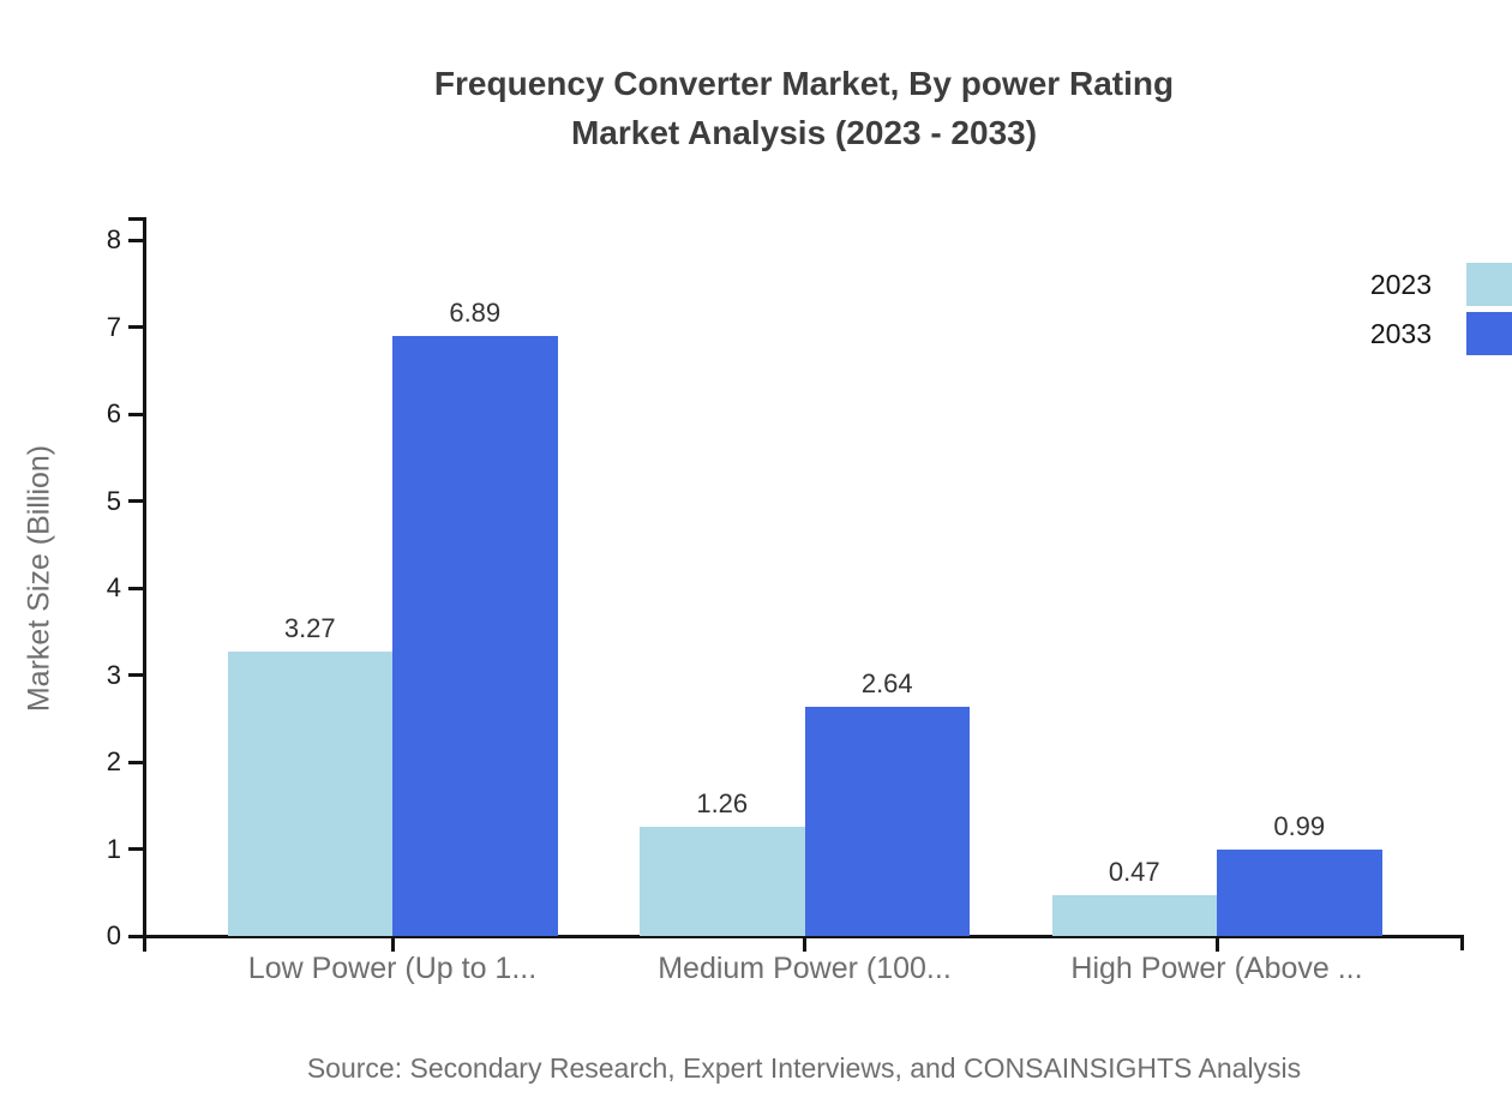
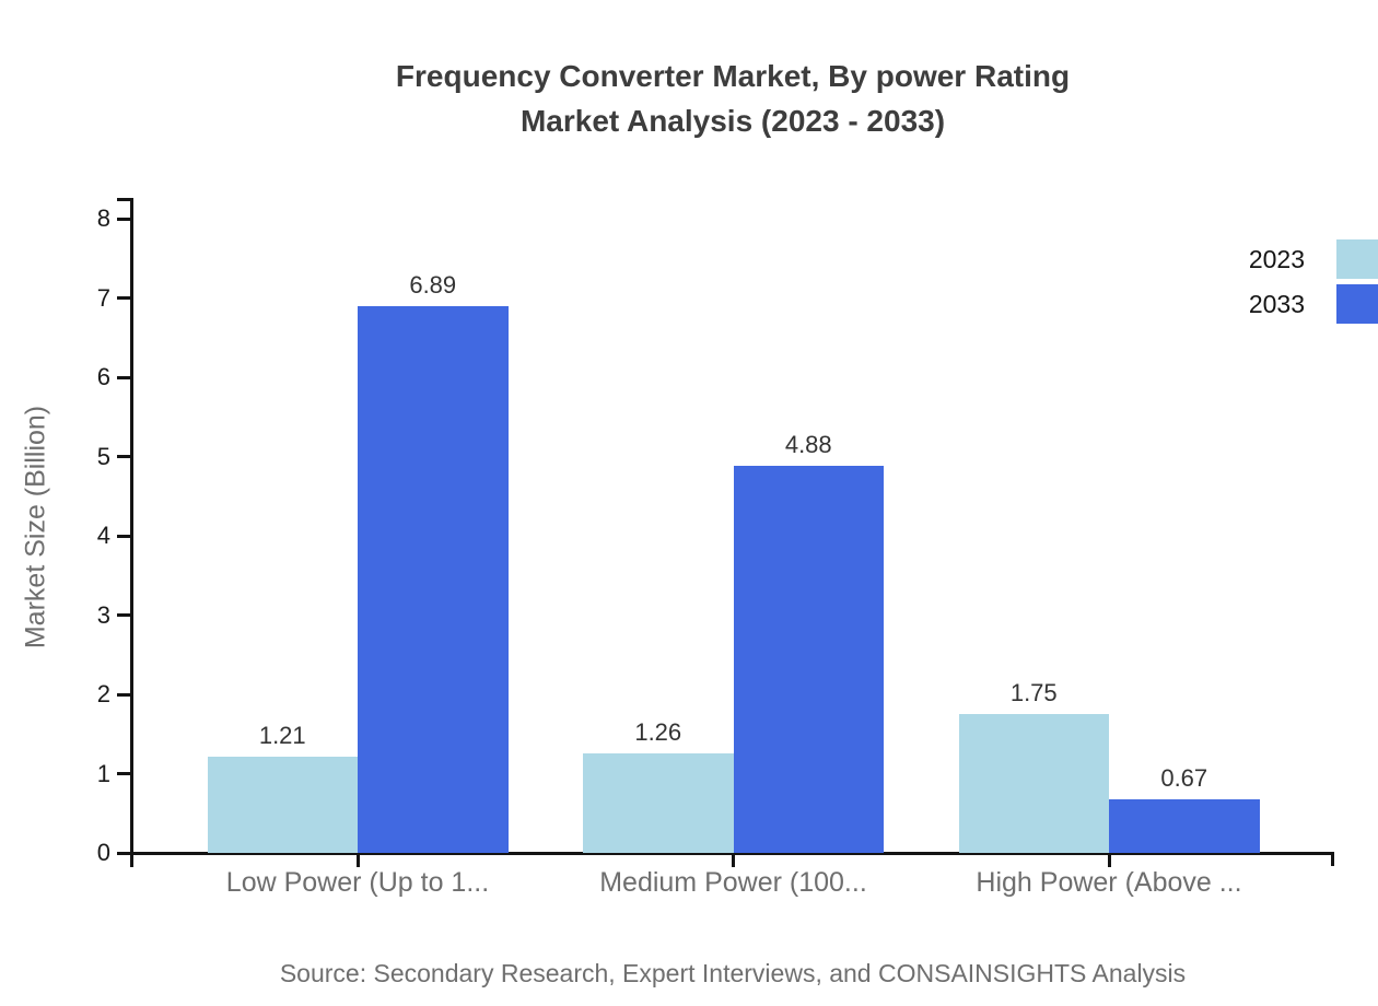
2023/Low Power (Up to 1...: 3.27 -> 1.21
2033/Medium Power (100...: 2.64 -> 4.88
2023/High Power (Above ...: 0.47 -> 1.75
2033/High Power (Above ...: 0.99 -> 0.67
